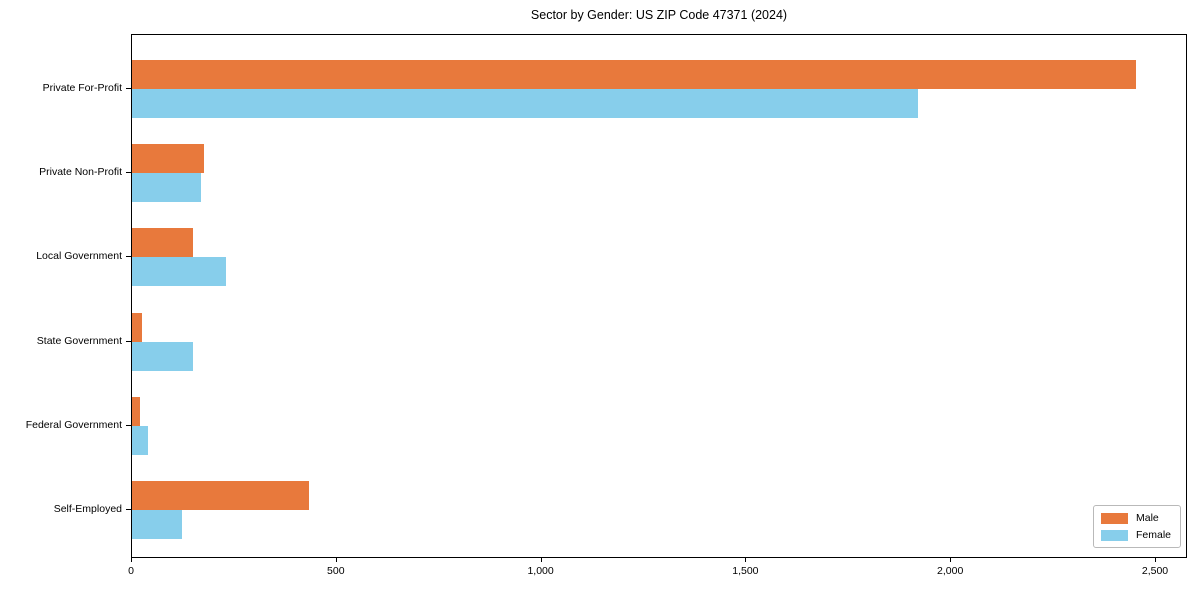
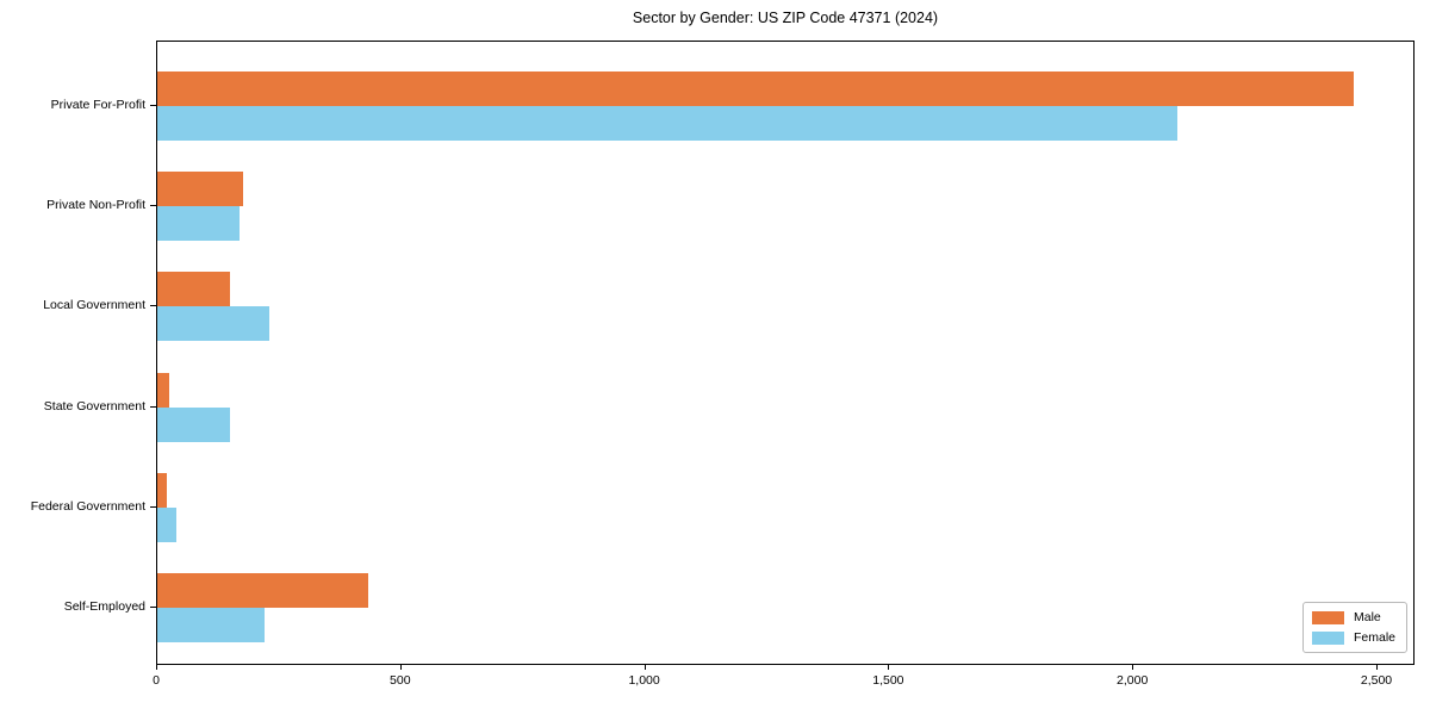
Female/Private For-Profit: 1920 -> 2090
Female/Self-Employed: 120 -> 220
